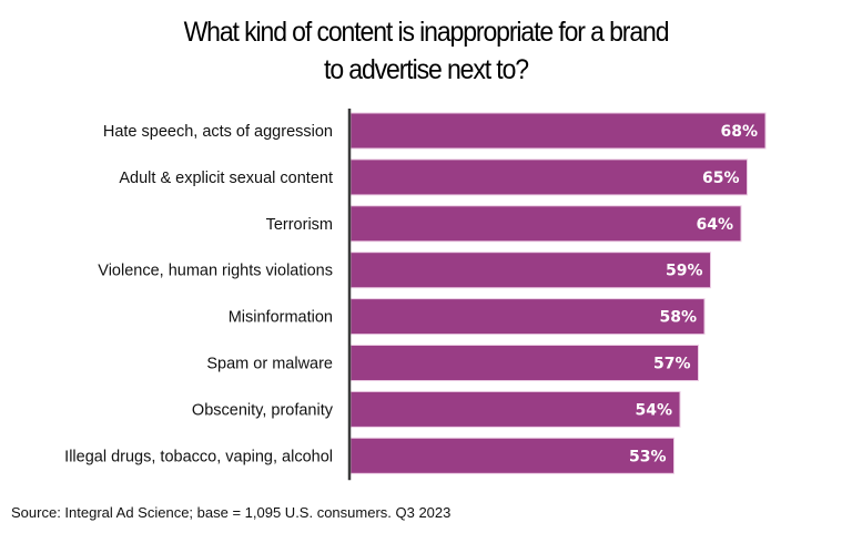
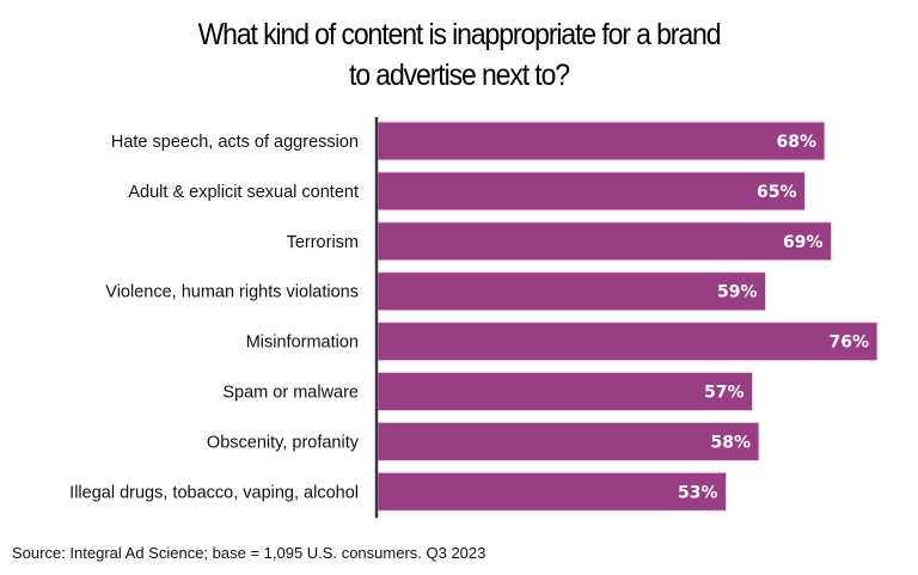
Terrorism: 64% -> 69%
Misinformation: 58% -> 76%
Obscenity, profanity: 54% -> 58%
